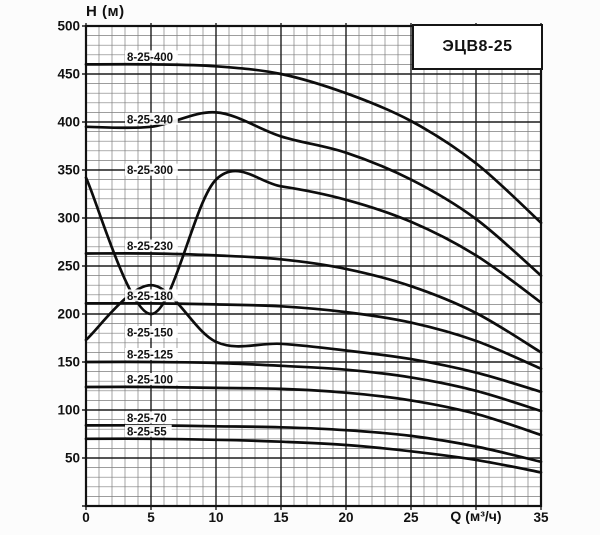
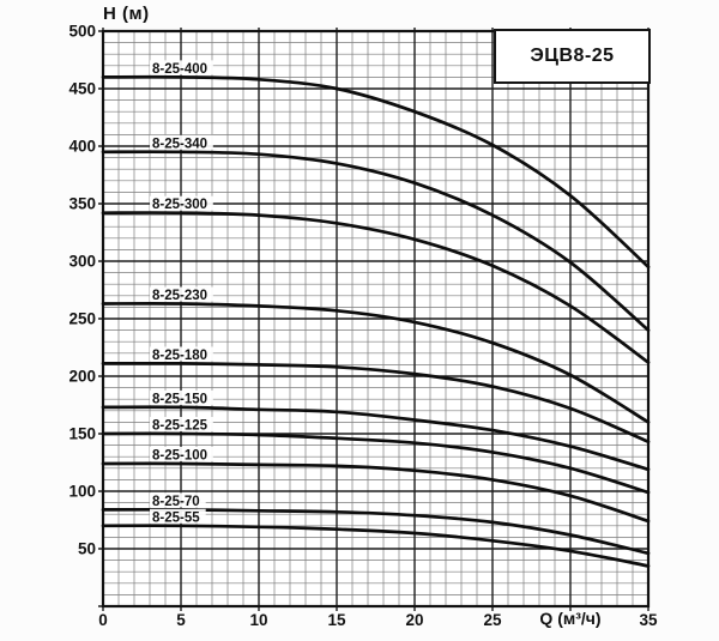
8-25-300/5: 200 -> 340
8-25-150/5: 230 -> 170
8-25-340/10: 410 -> 390
